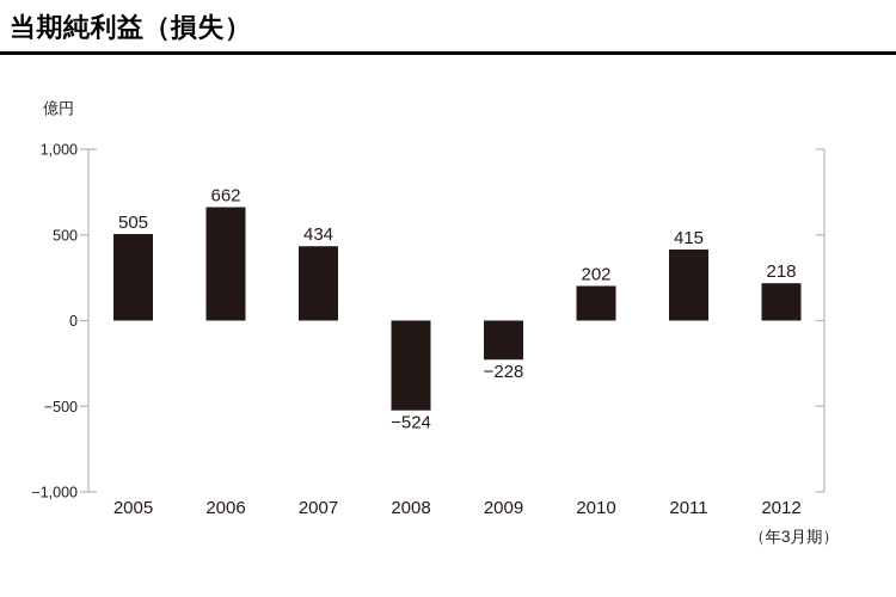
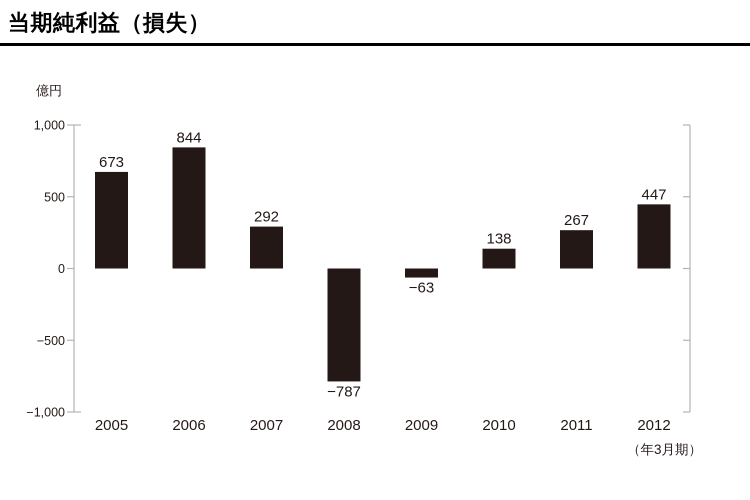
2005: 505 -> 673
2006: 662 -> 844
2007: 434 -> 292
2008: −524 -> −787
2009: −228 -> −63
2010: 202 -> 138
2011: 415 -> 267
2012: 218 -> 447
